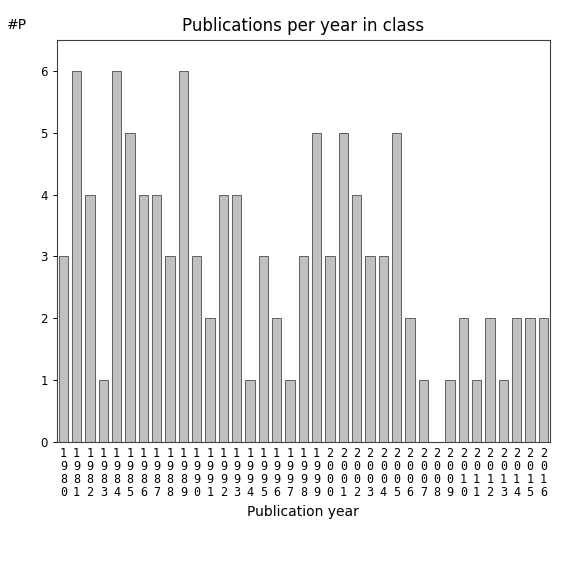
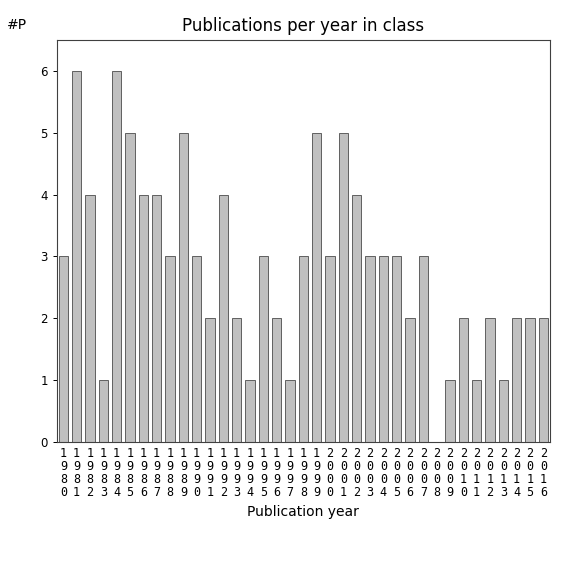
1 9 8 9: 6 -> 5
1 9 9 3: 4 -> 2
2 0 0 5: 5 -> 3
2 0 0 7: 1 -> 3
